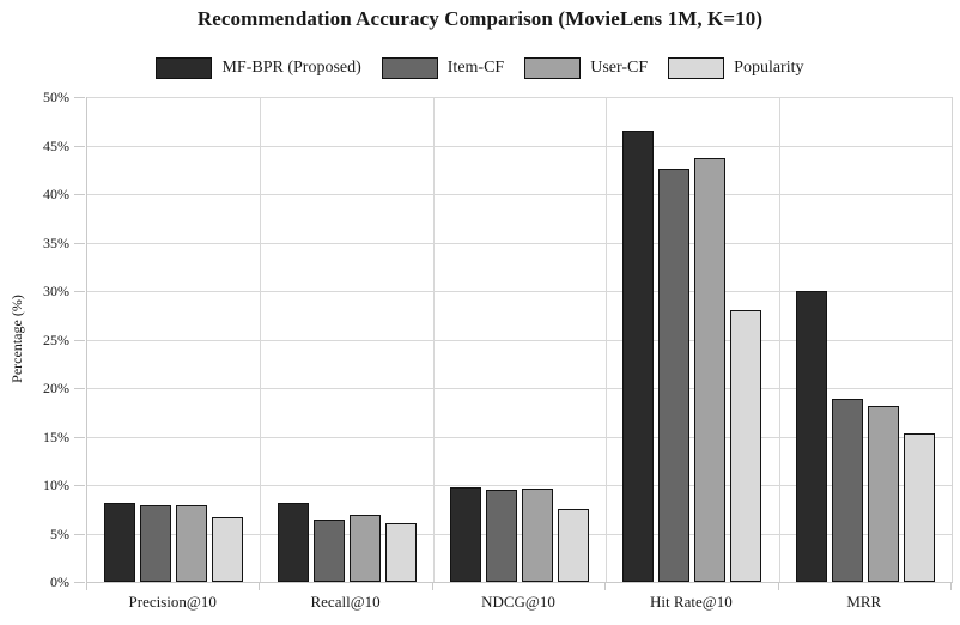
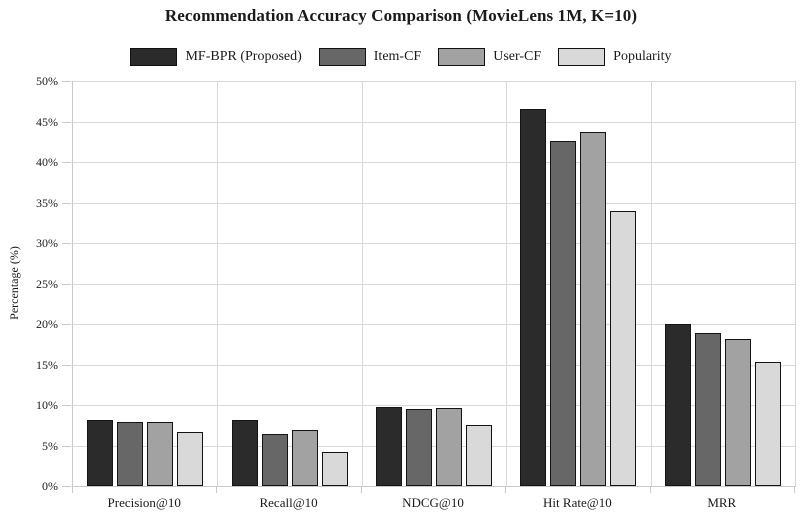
Popularity/Recall@10: 6% -> 4%
Popularity/Hit Rate@10: 28% -> 34%
MF-BPR (Proposed)/MRR: 30% -> 20%
